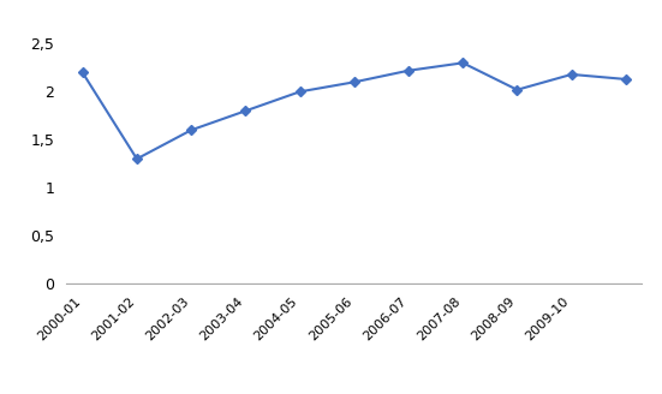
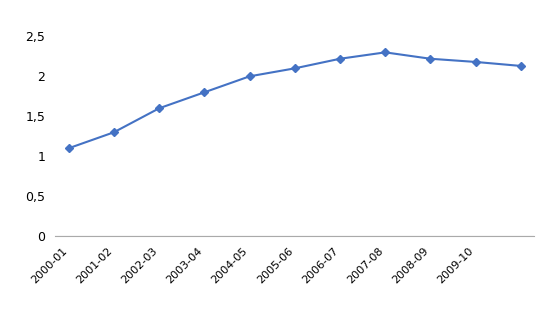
2000-01: 2,20 -> 1,10
2008-09: 2,02 -> 2,22
